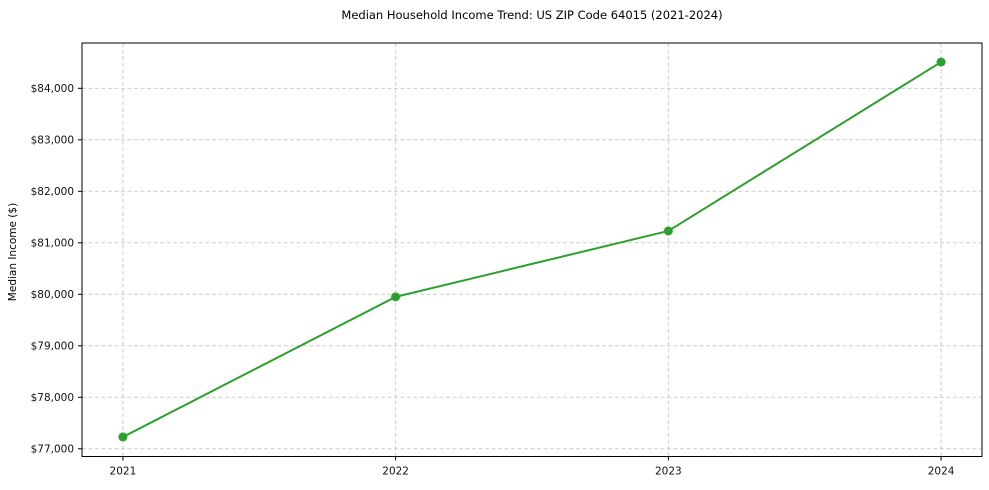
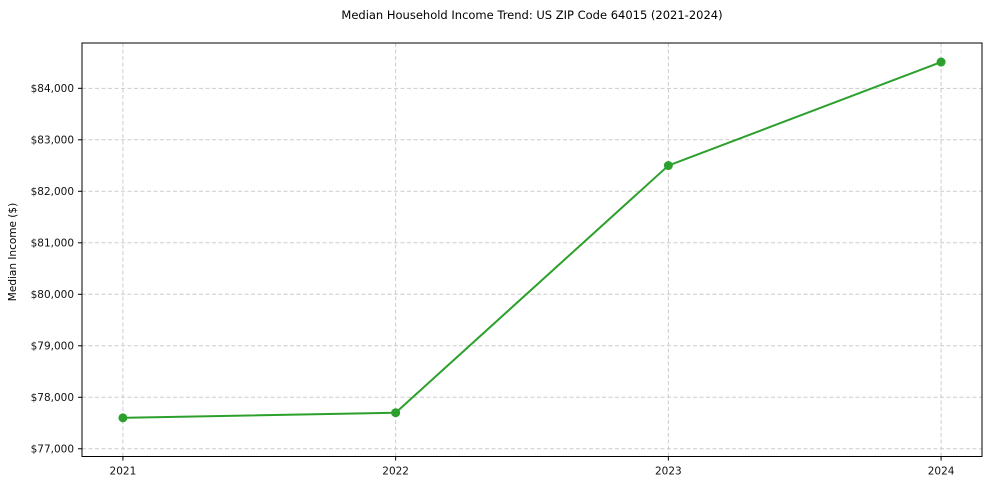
2021: $77200 -> $77600
2022: $80000 -> $77700
2023: $81200 -> $82500
